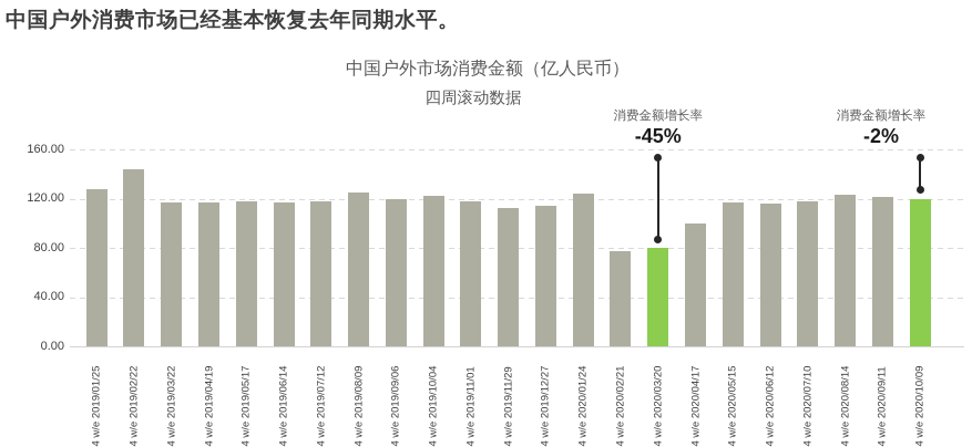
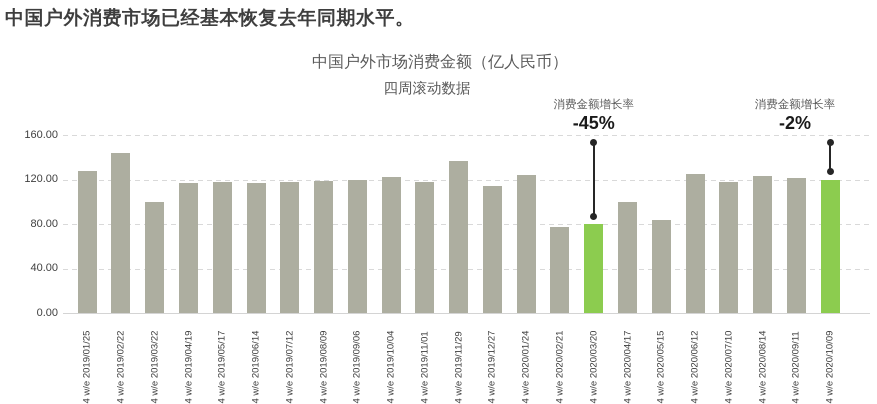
4 w/e 2019/03/22: 117 -> 100
4 w/e 2019/08/09: 125 -> 119
4 w/e 2019/11/29: 112 -> 137
4 w/e 2020/05/15: 117 -> 84
4 w/e 2020/06/12: 116 -> 125
